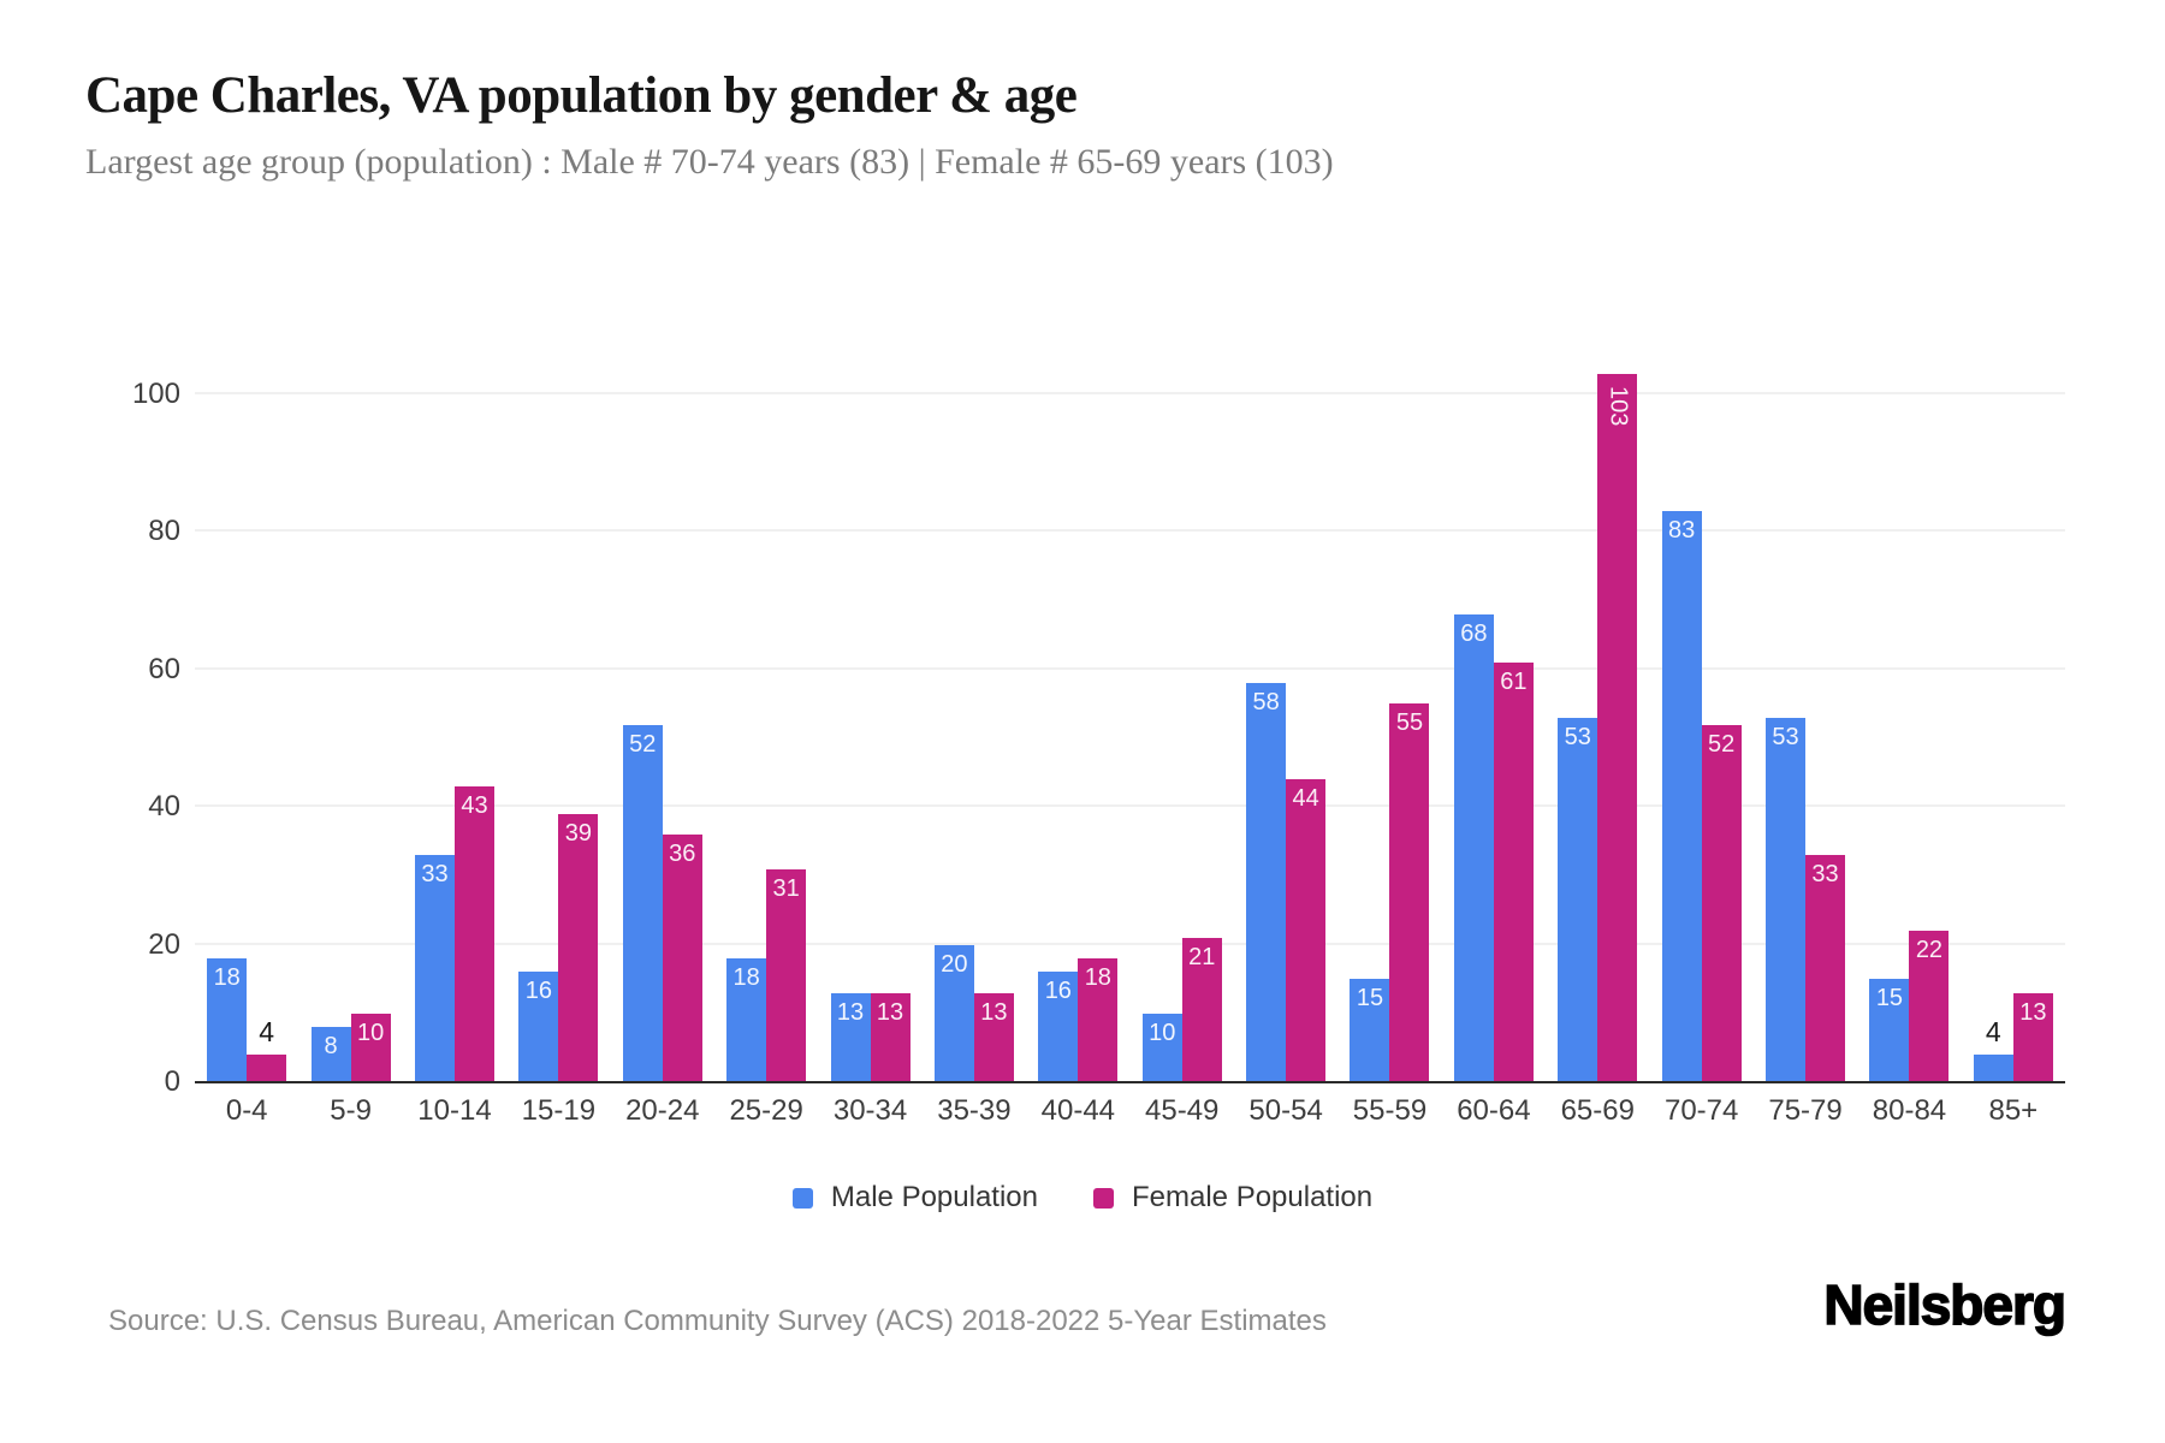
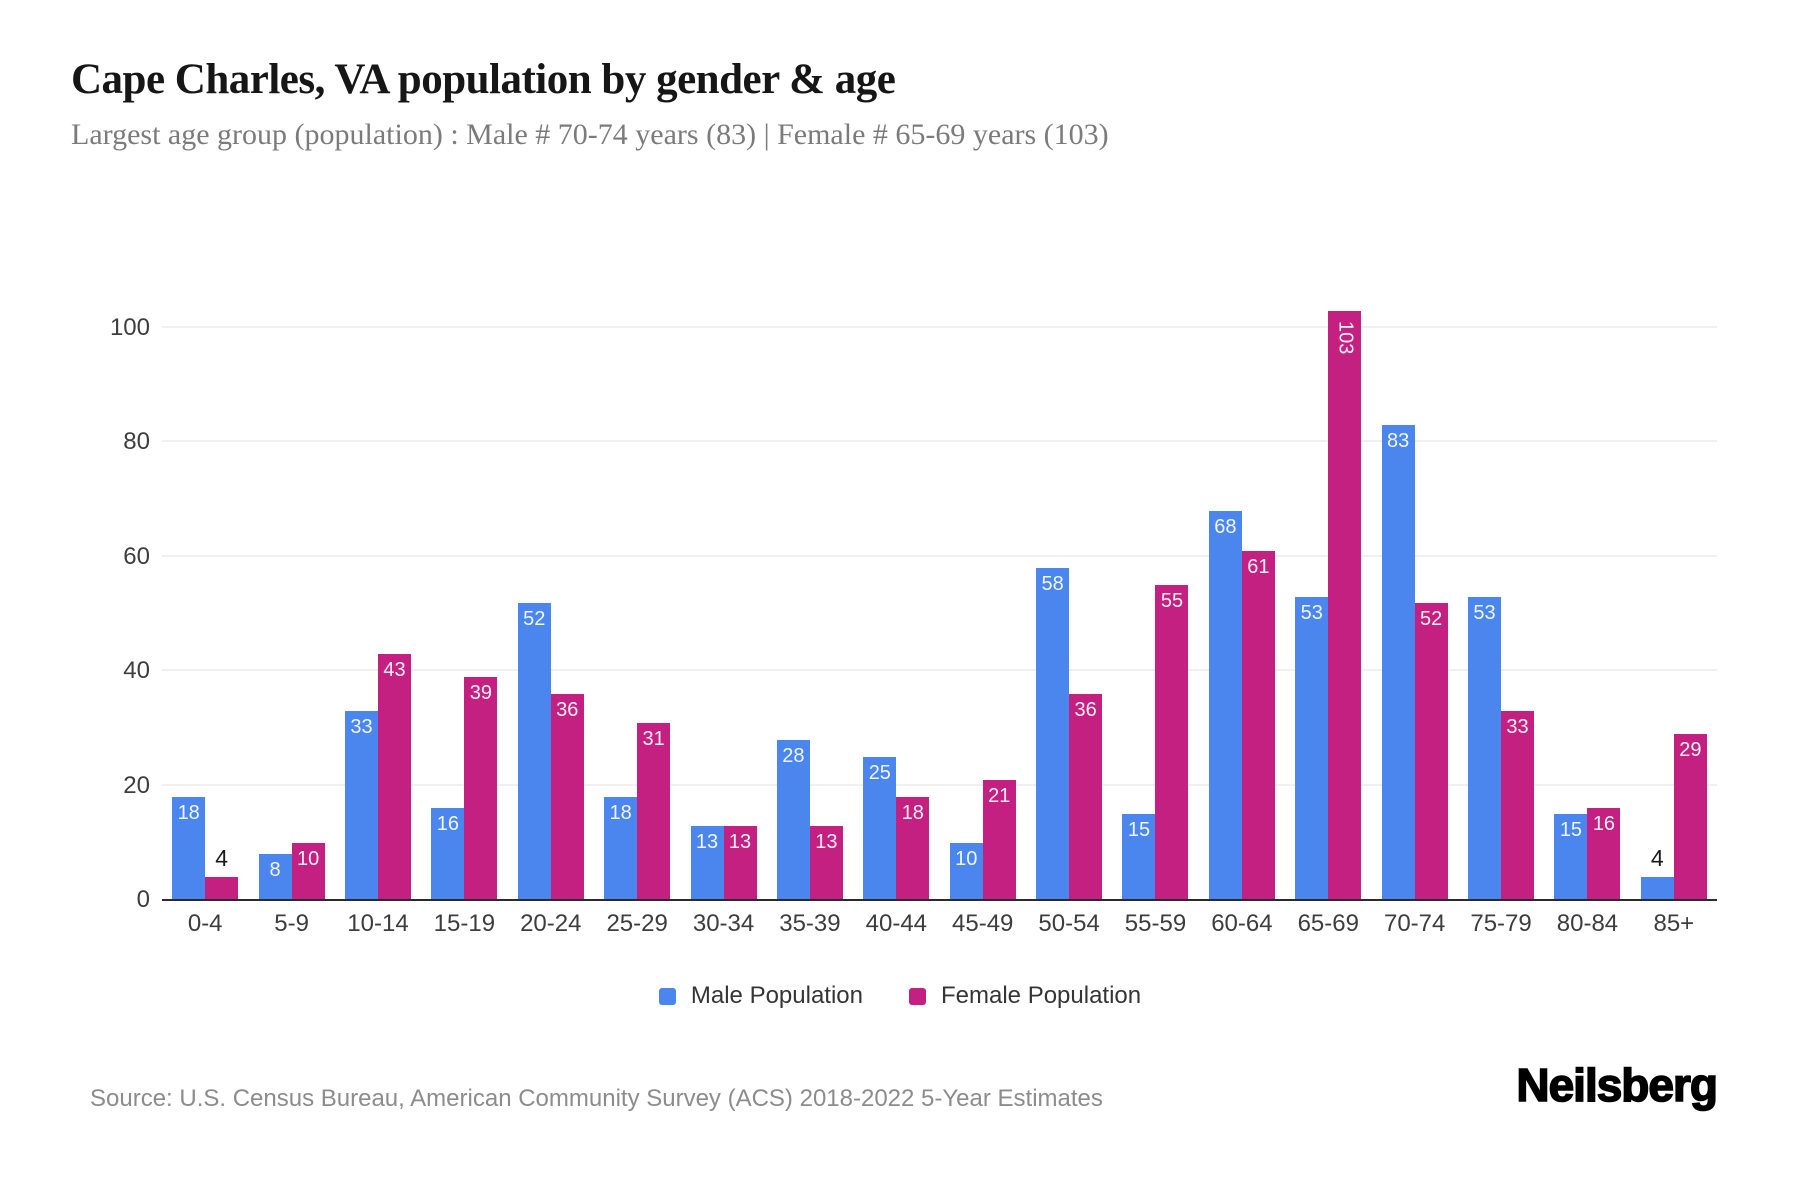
Male Population/35-39: 20 -> 28
Male Population/40-44: 16 -> 25
Female Population/50-54: 44 -> 36
Female Population/80-84: 22 -> 16
Female Population/85+: 13 -> 29
